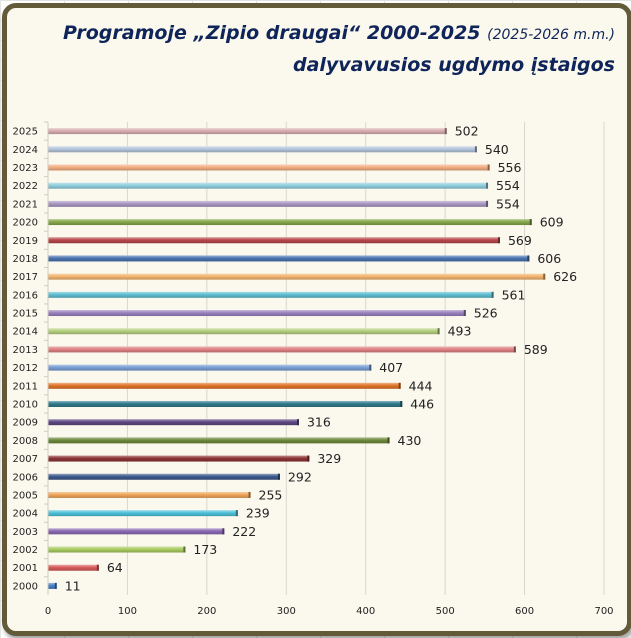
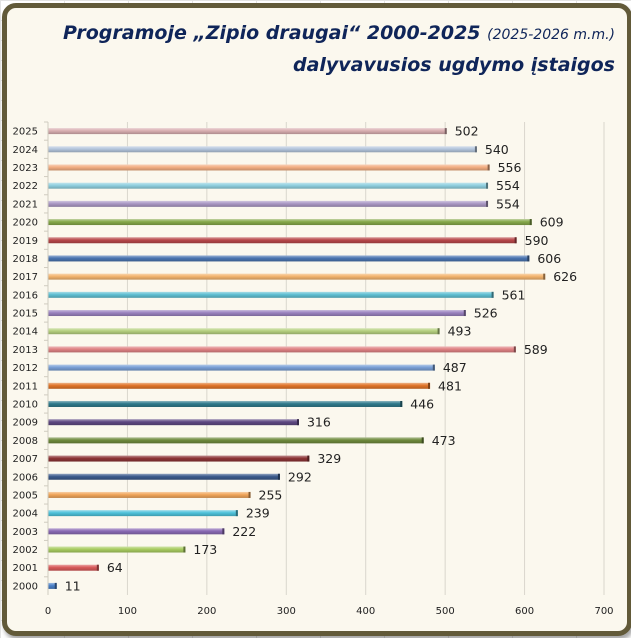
2019: 569 -> 590
2012: 407 -> 487
2011: 444 -> 481
2008: 430 -> 473
